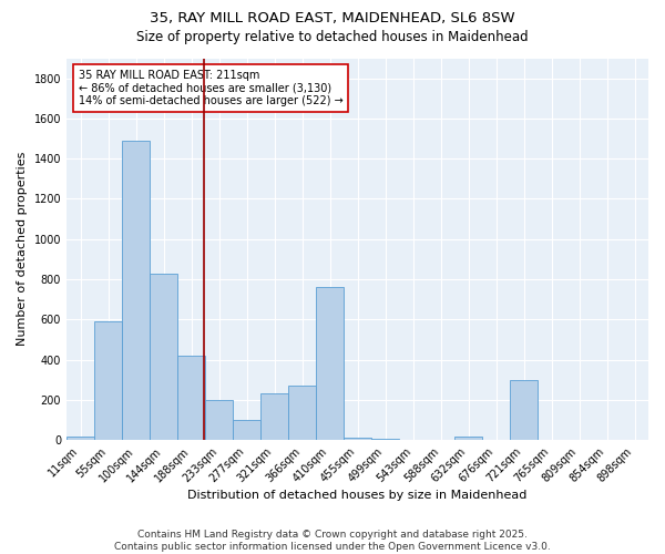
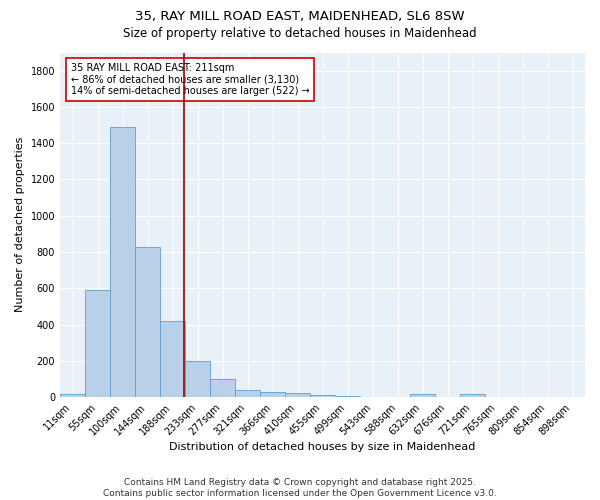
321sqm: 230 -> 40
366sqm: 270 -> 30
410sqm: 760 -> 20
721sqm: 300 -> 20
